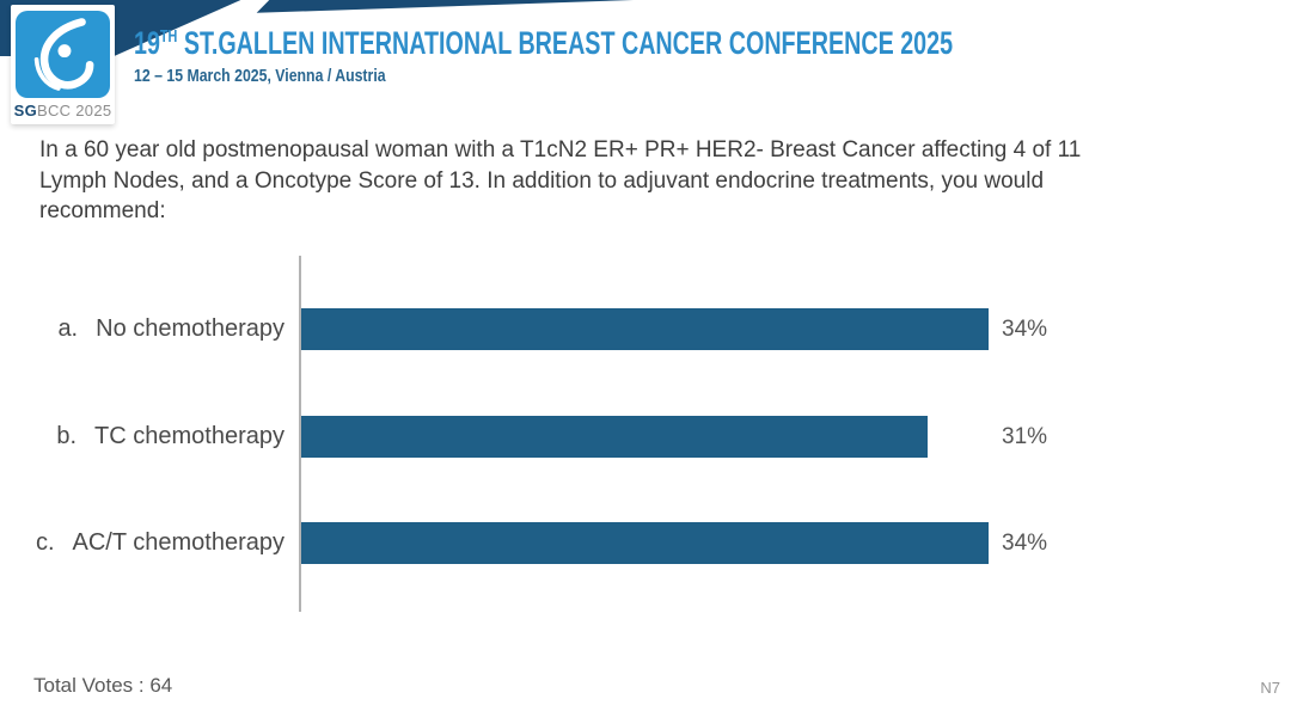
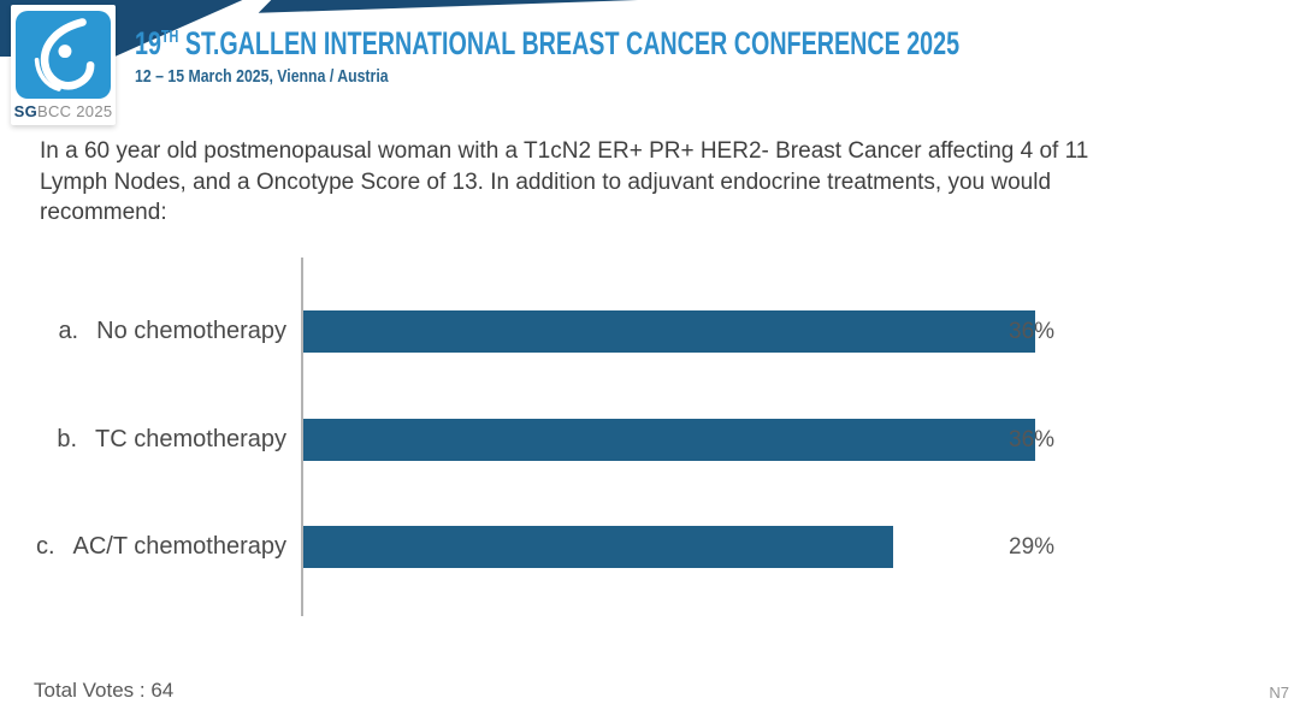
No chemotherapy: 34% -> 36%
TC chemotherapy: 31% -> 36%
AC/T chemotherapy: 34% -> 29%
